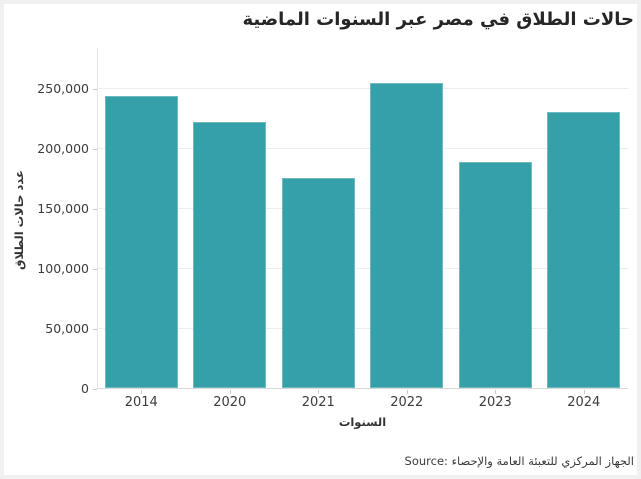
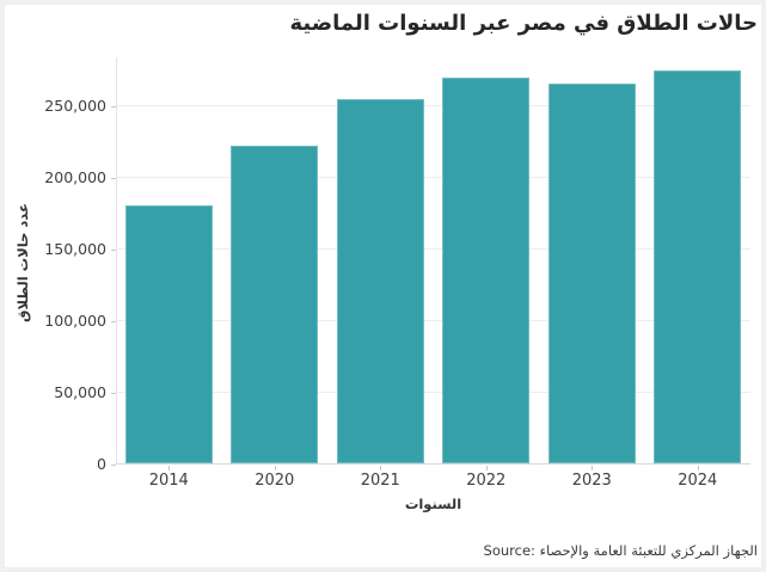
2014: 243000 -> 180000
2021: 175000 -> 254000
2022: 254000 -> 269000
2023: 188000 -> 265000
2024: 230000 -> 274000
